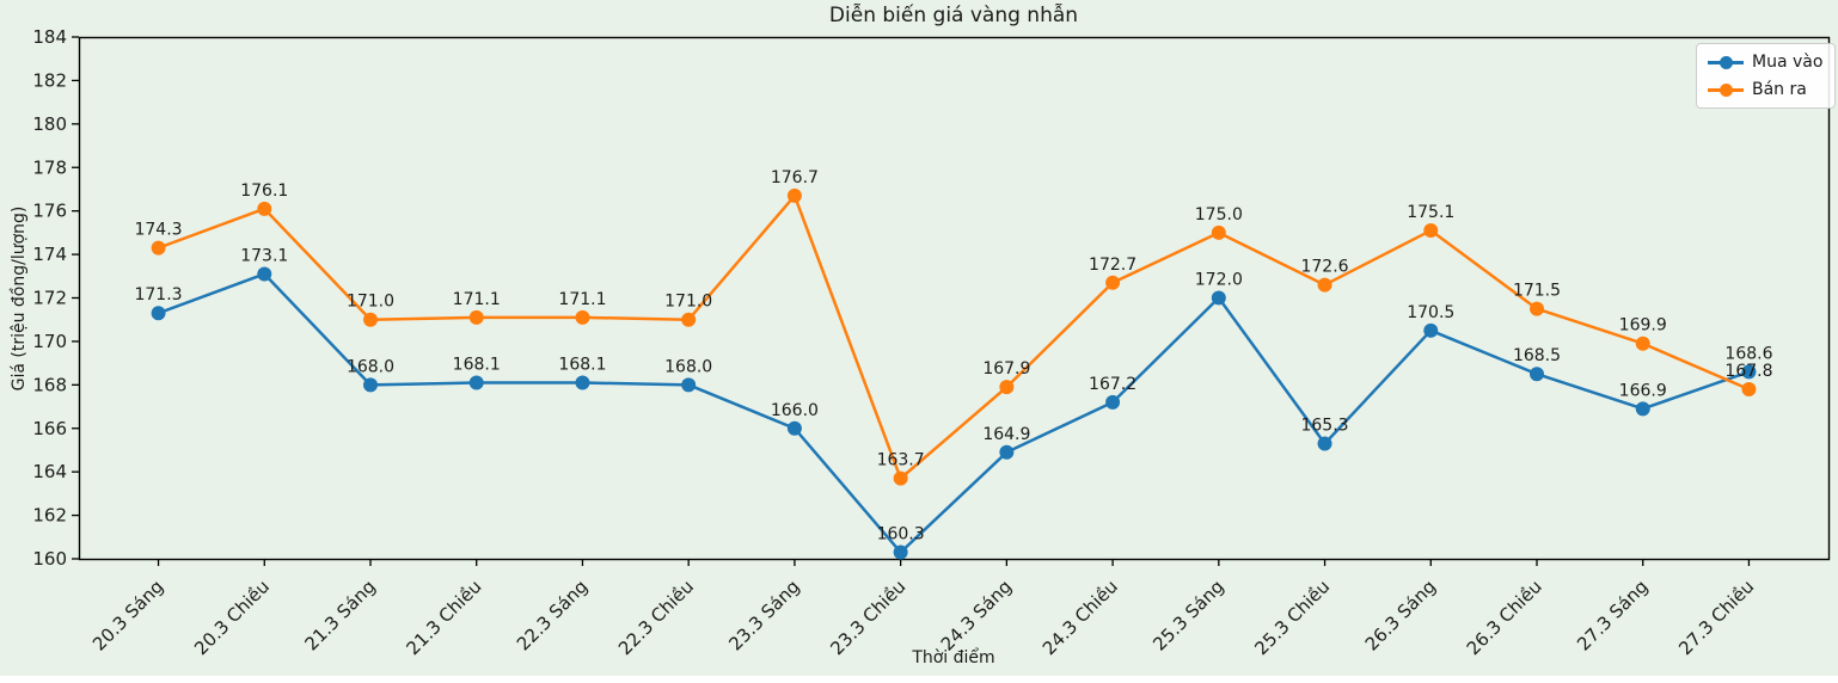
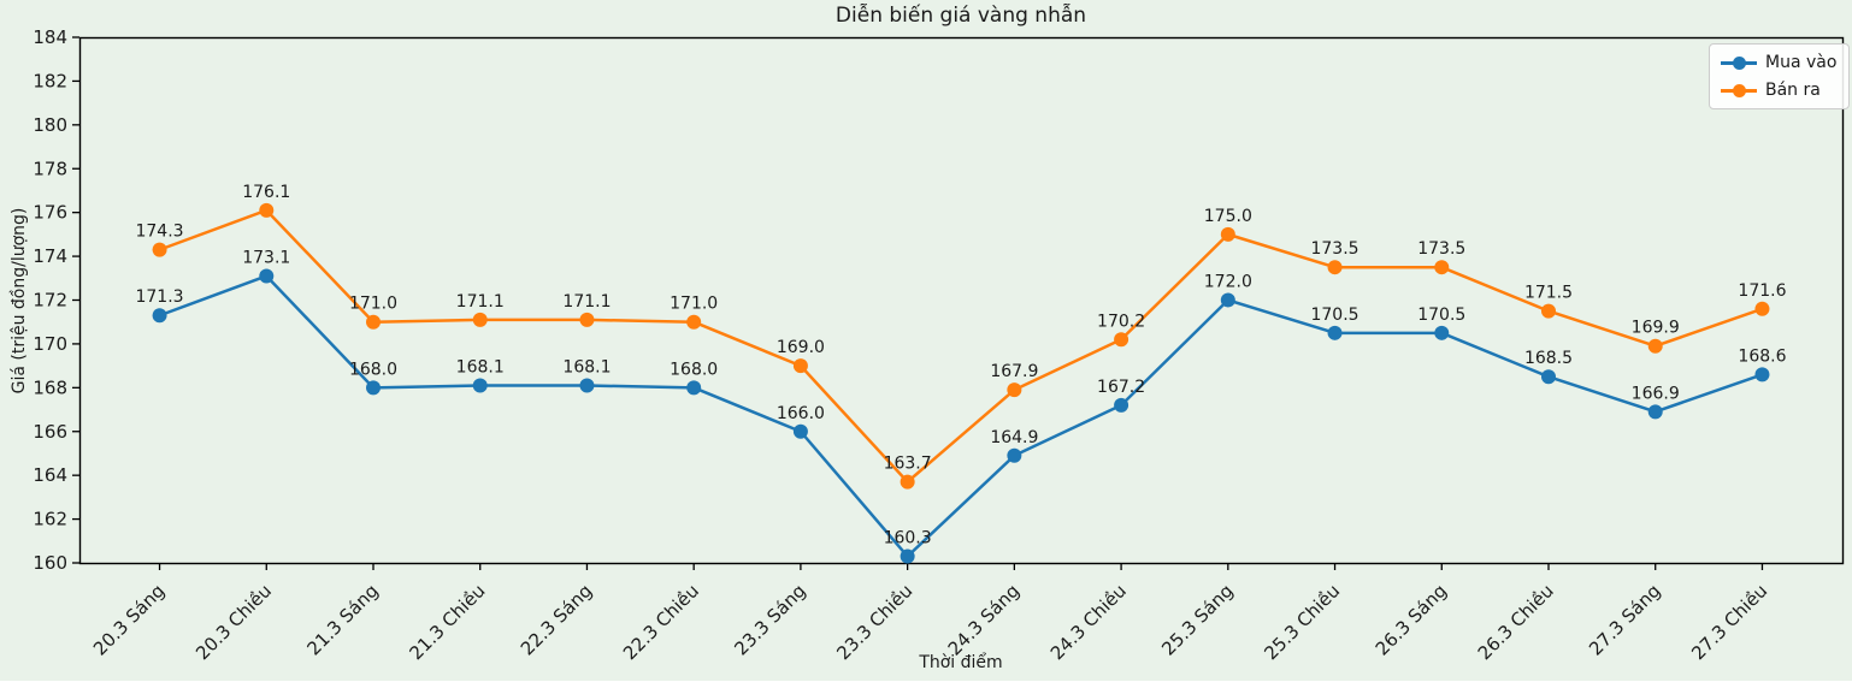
Bán ra/23.3 Sáng: 176.7 -> 169.0
Bán ra/24.3 Chiều: 172.7 -> 170.2
Mua vào/25.3 Chiều: 165.3 -> 170.5
Bán ra/25.3 Chiều: 172.6 -> 173.5
Bán ra/26.3 Sáng: 175.1 -> 173.5
Bán ra/27.3 Chiều: 167.8 -> 171.6
